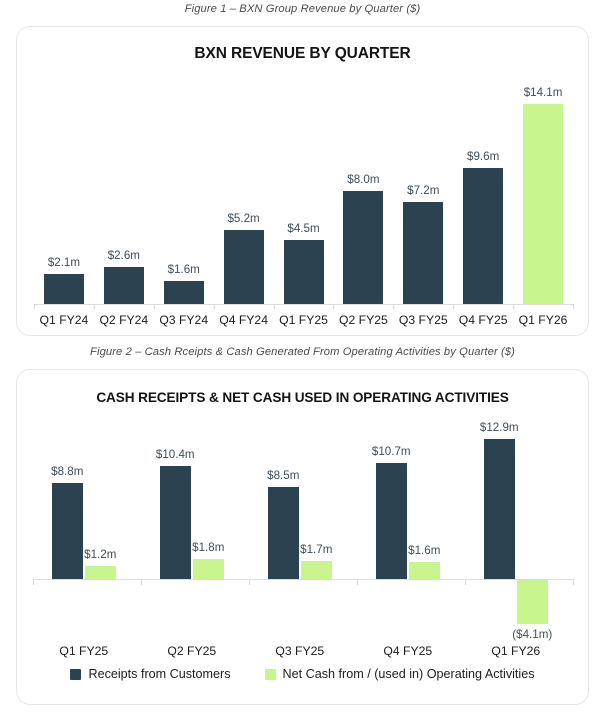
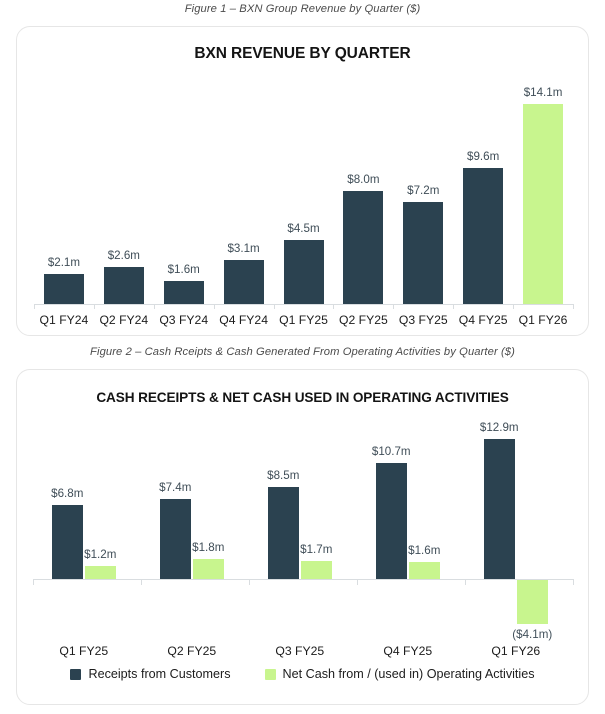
BXN REVENUE BY QUARTER/Q4 FY24: $5.2m -> $3.1m
CASH RECEIPTS & NET CASH USED IN OPERATING ACTIVITIES/Receipts from Customers/Q1 FY25: $8.8m -> $6.8m
CASH RECEIPTS & NET CASH USED IN OPERATING ACTIVITIES/Receipts from Customers/Q2 FY25: $10.4m -> $7.4m
